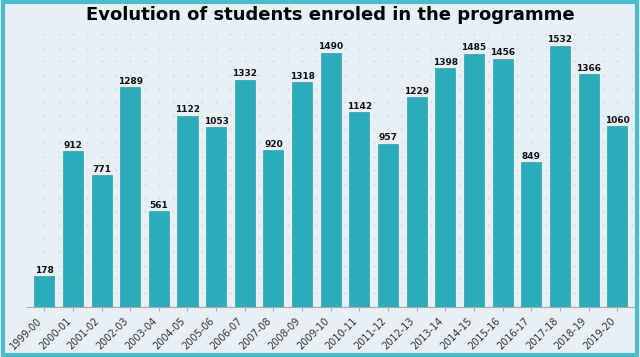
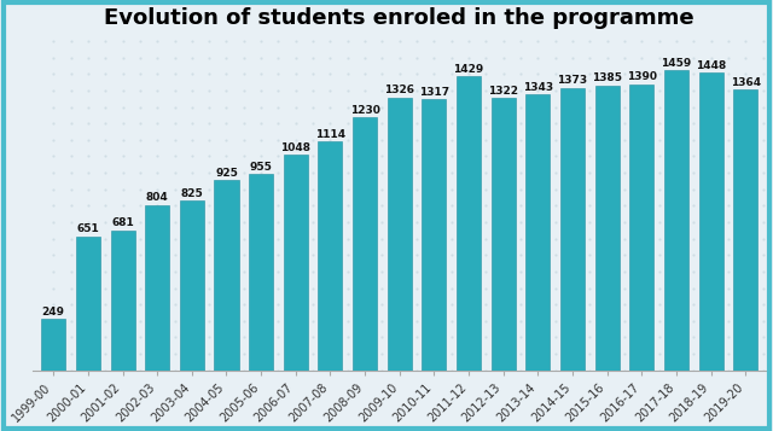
1999-00: 178 -> 249
2000-01: 912 -> 651
2001-02: 771 -> 681
2002-03: 1289 -> 804
2003-04: 561 -> 825
2004-05: 1122 -> 925
2005-06: 1053 -> 955
2006-07: 1332 -> 1048
2007-08: 920 -> 1114
2008-09: 1318 -> 1230
2009-10: 1490 -> 1326
2010-11: 1142 -> 1317
2011-12: 957 -> 1429
2012-13: 1229 -> 1322
2013-14: 1398 -> 1343
2014-15: 1485 -> 1373
2015-16: 1456 -> 1385
2016-17: 849 -> 1390
2017-18: 1532 -> 1459
2018-19: 1366 -> 1448
2019-20: 1060 -> 1364
